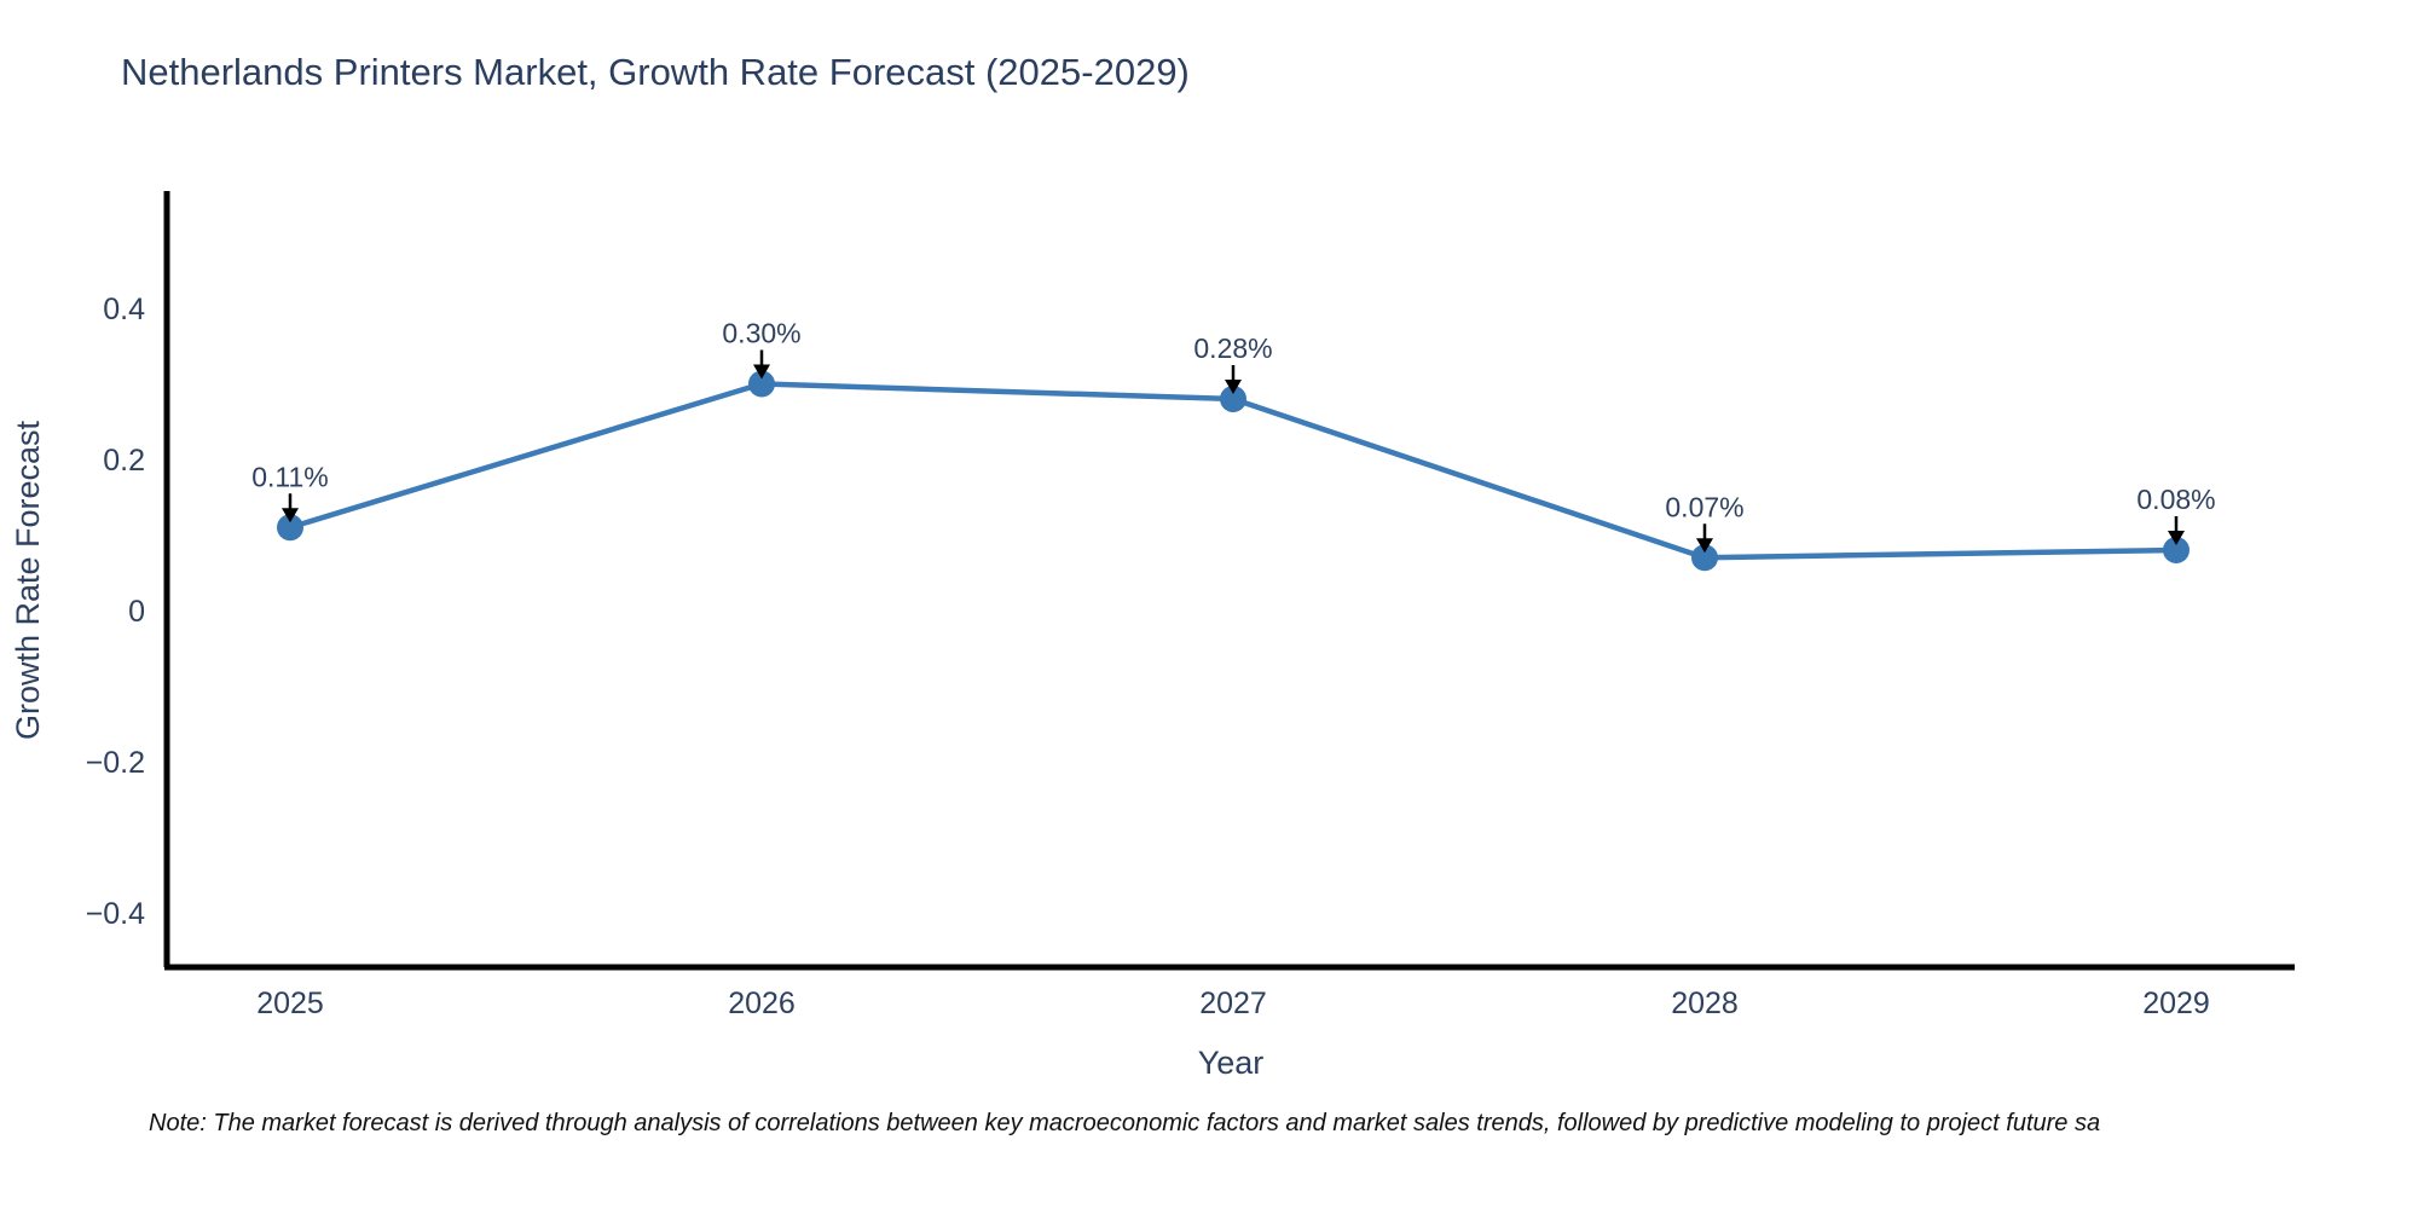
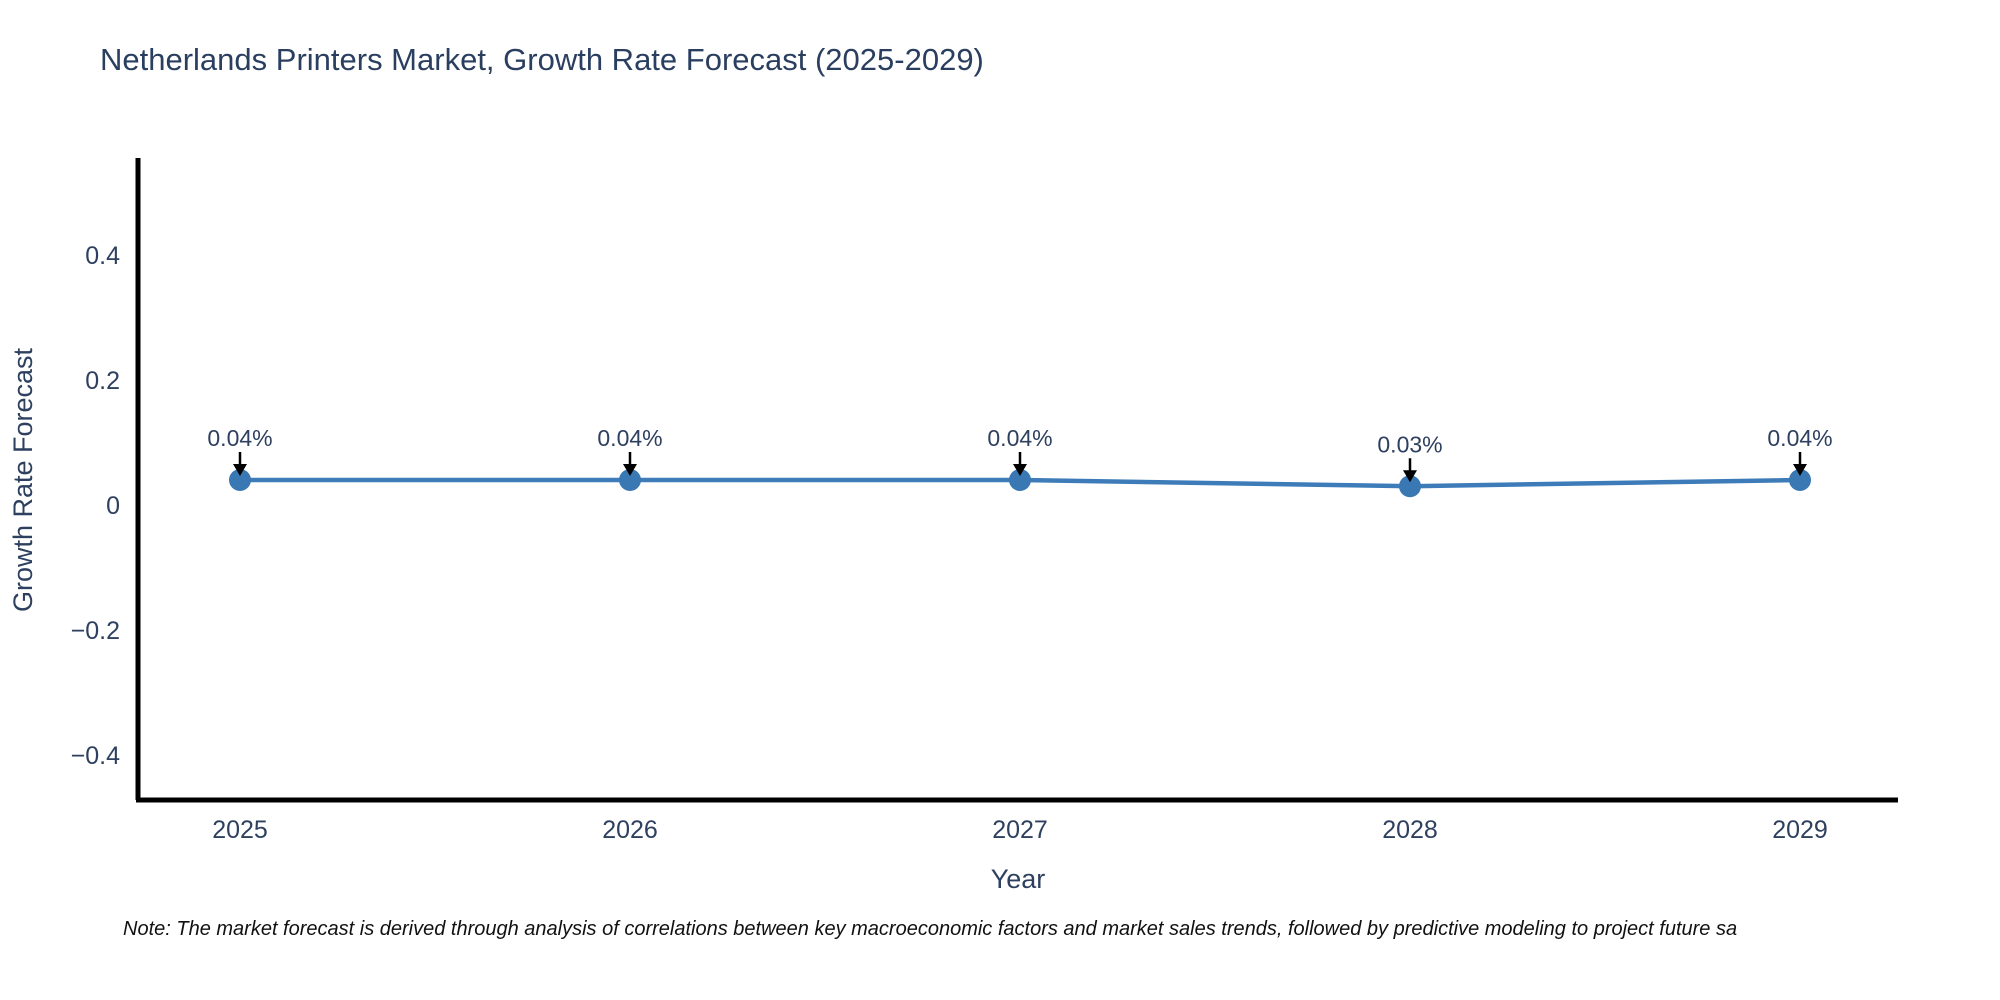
2025: 0.11% -> 0.04%
2026: 0.30% -> 0.04%
2027: 0.28% -> 0.04%
2028: 0.07% -> 0.03%
2029: 0.08% -> 0.04%
